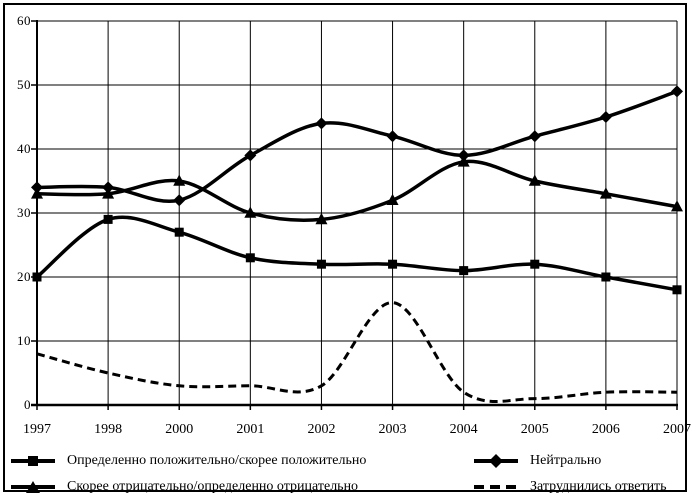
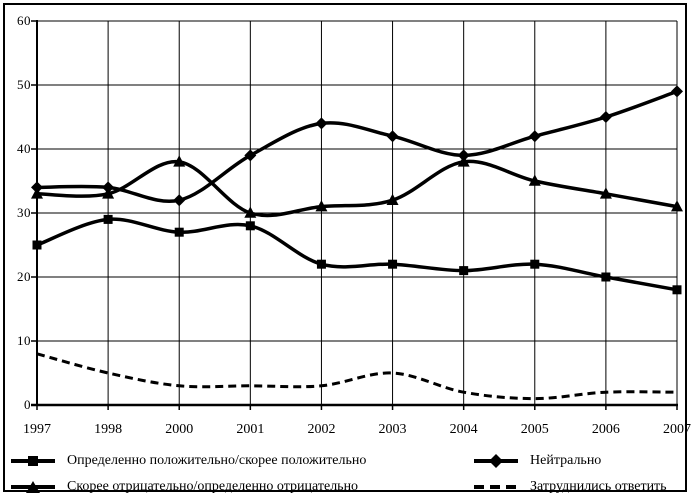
Определенно положительно/скорее положительно/1997: 20 -> 25
Скорее отрицательно/определенно отрицательно/2000: 35 -> 38
Определенно положительно/скорее положительно/2001: 23 -> 28
Скорее отрицательно/определенно отрицательно/2002: 29 -> 31
Затруднились ответить/2003: 16 -> 5
